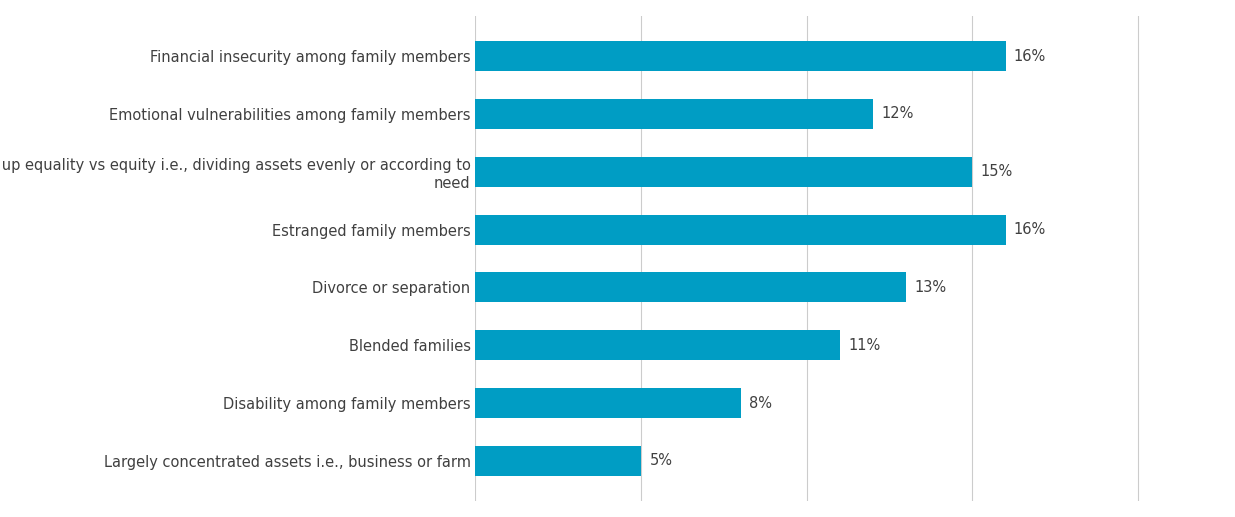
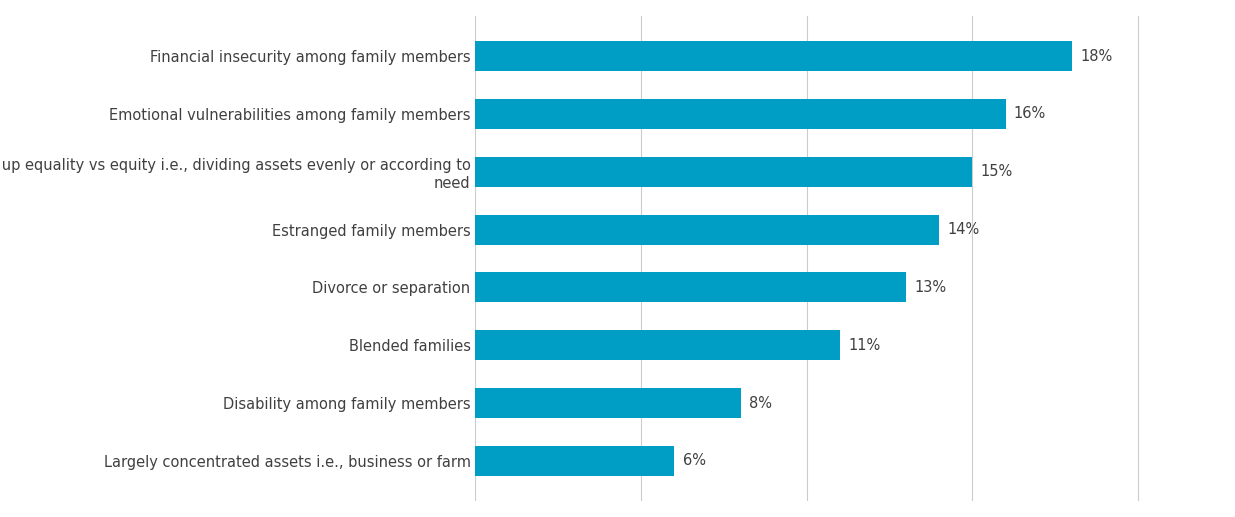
Financial insecurity among family members: 16% -> 18%
Emotional vulnerabilities among family members: 12% -> 16%
Estranged family members: 16% -> 14%
Largely concentrated assets i.e., business or farm: 5% -> 6%
